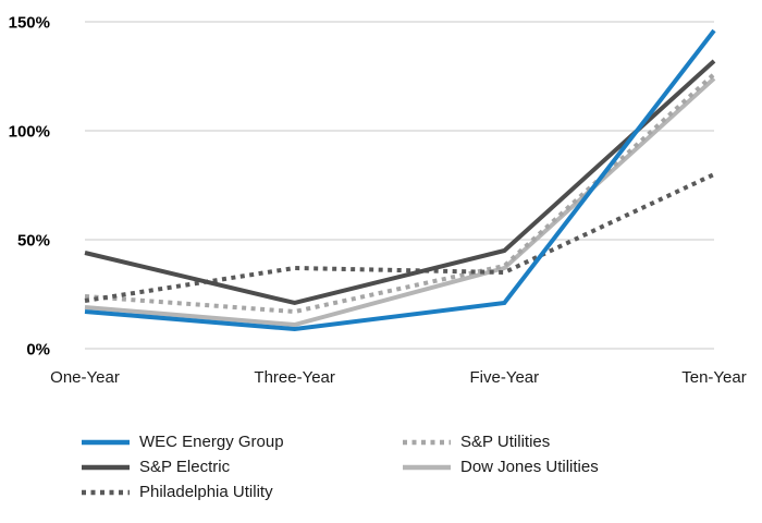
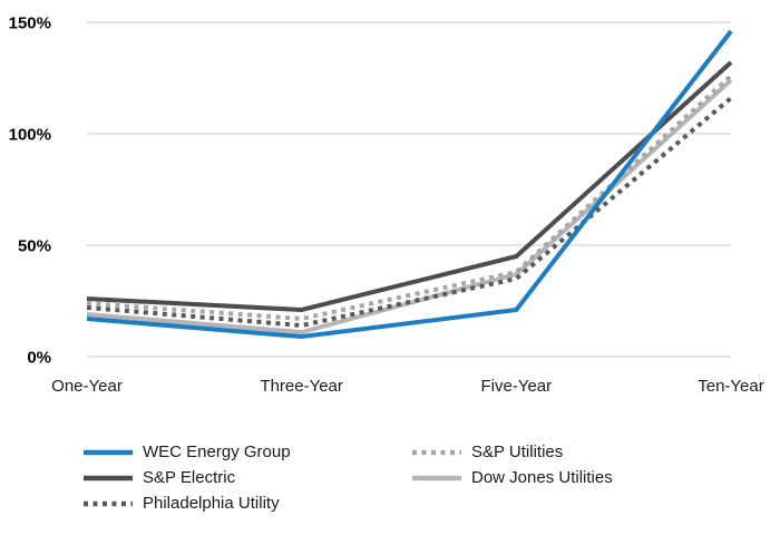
S&P Electric/One-Year: 44% -> 26%
Philadelphia Utility/Three-Year: 37% -> 14%
Philadelphia Utility/Ten-Year: 80% -> 116%
